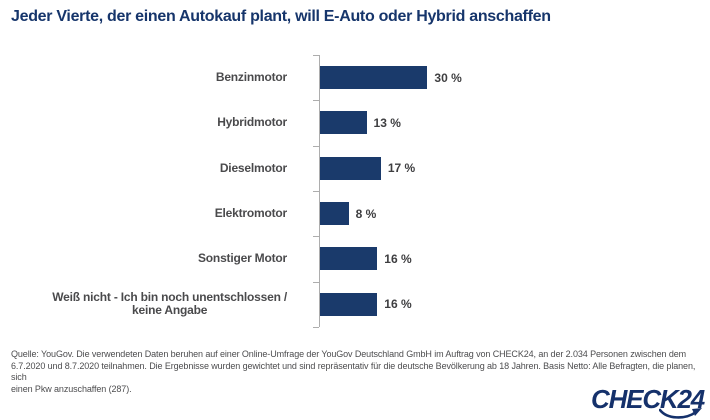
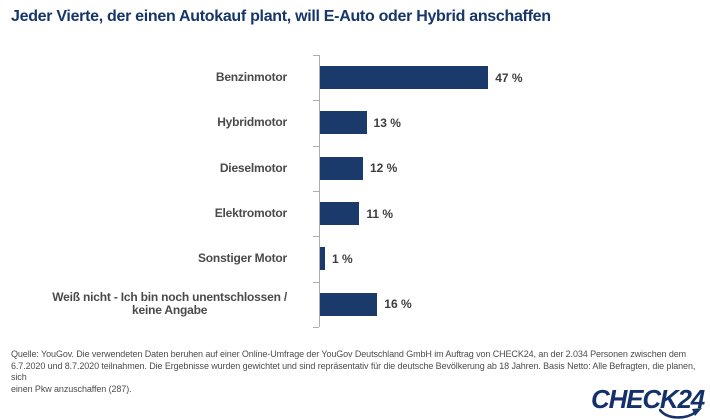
Benzinmotor: 30 -> 47
Dieselmotor: 17 -> 12
Elektromotor: 8 -> 11
Sonstiger Motor: 16 -> 1
